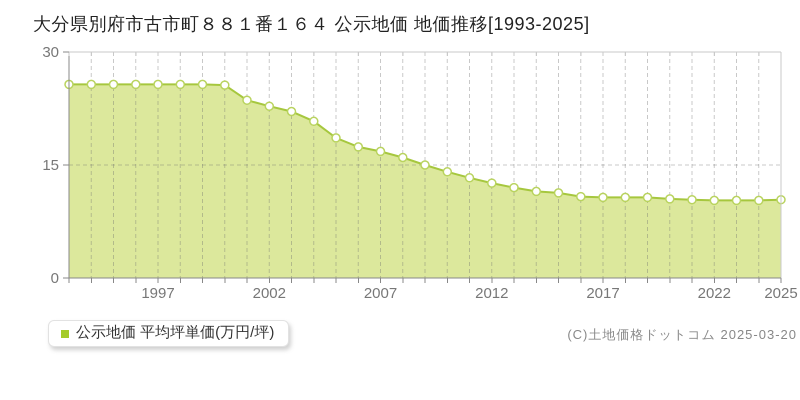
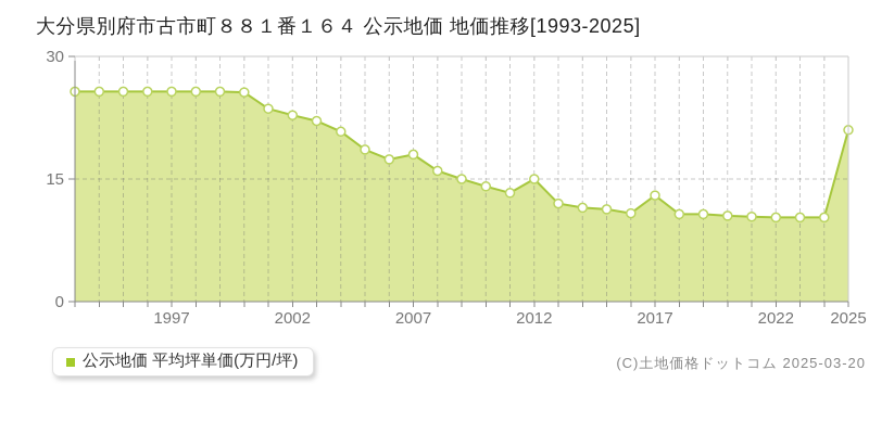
2007: 17 -> 18
2012: 13 -> 15
2017: 11 -> 13
2025: 10 -> 21
